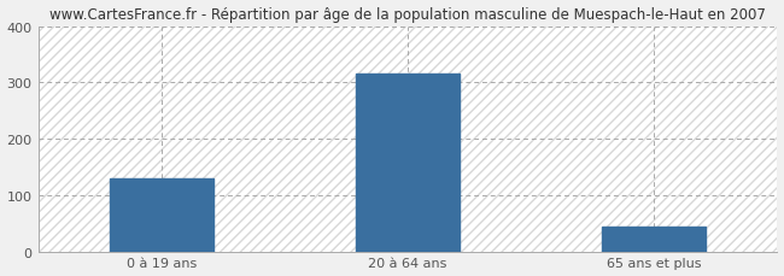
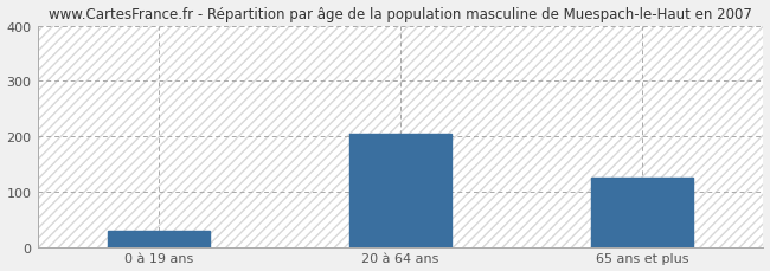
0 à 19 ans: 130 -> 30
20 à 64 ans: 315 -> 205
65 ans et plus: 43 -> 125
